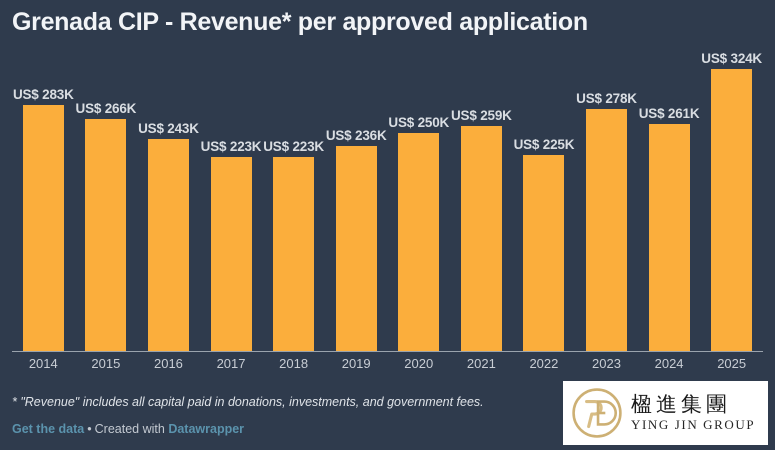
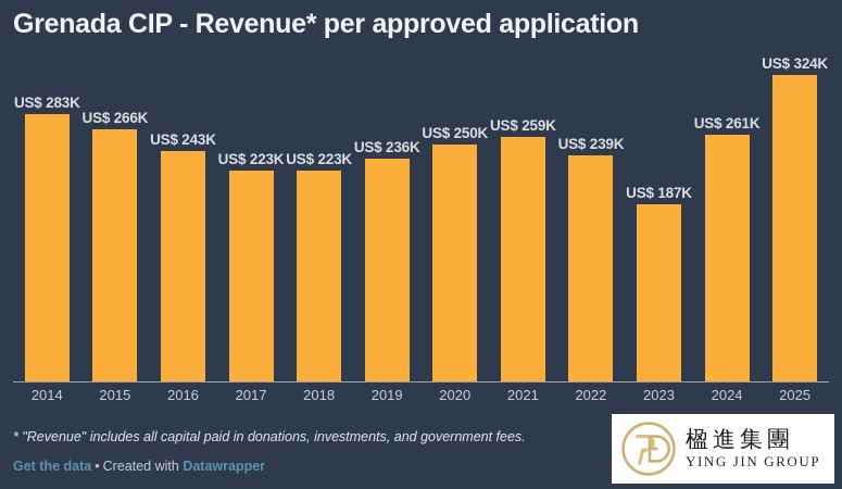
2022: 225K -> 239K
2023: 278K -> 187K
